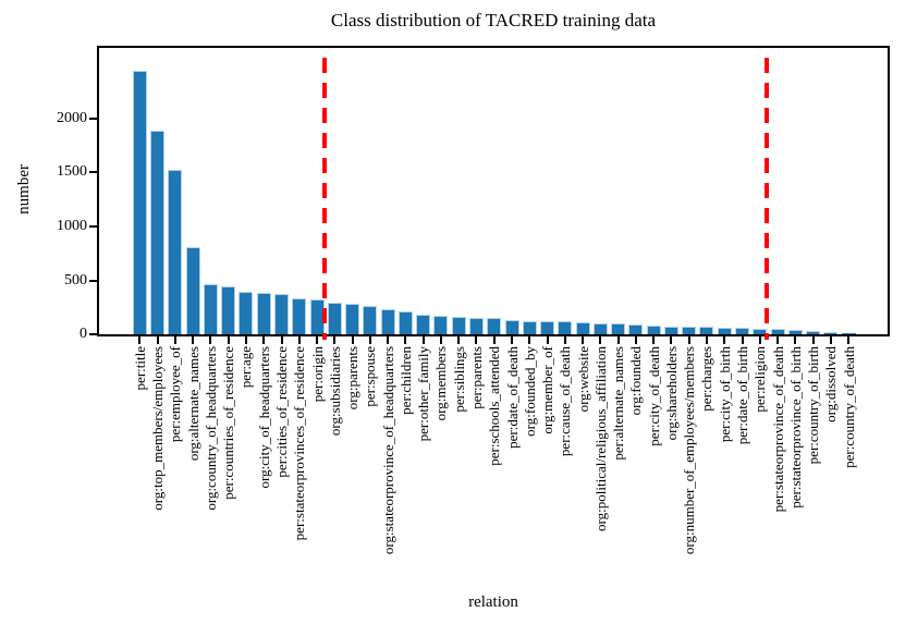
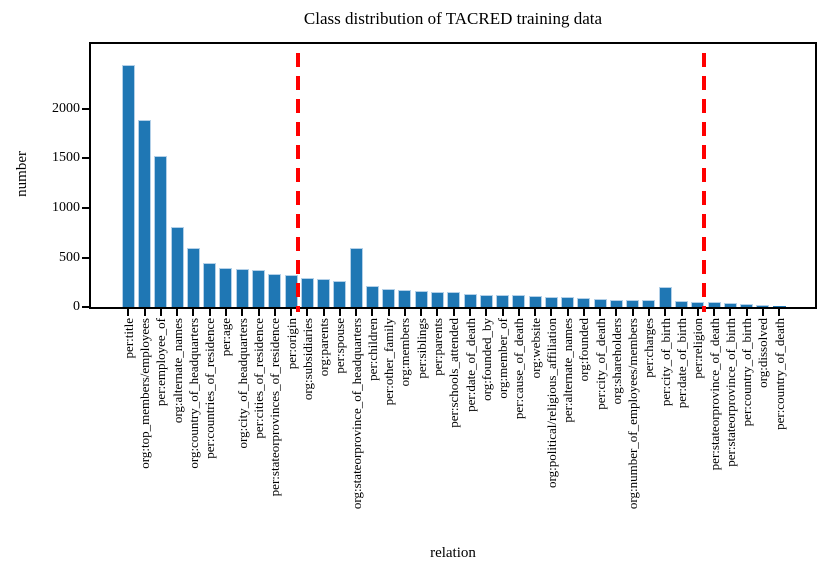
org:country_of_headquarters: 500 -> 600
org:stateorprovince_of_headquarters: 200 -> 600
per:city_of_birth: 100 -> 200
